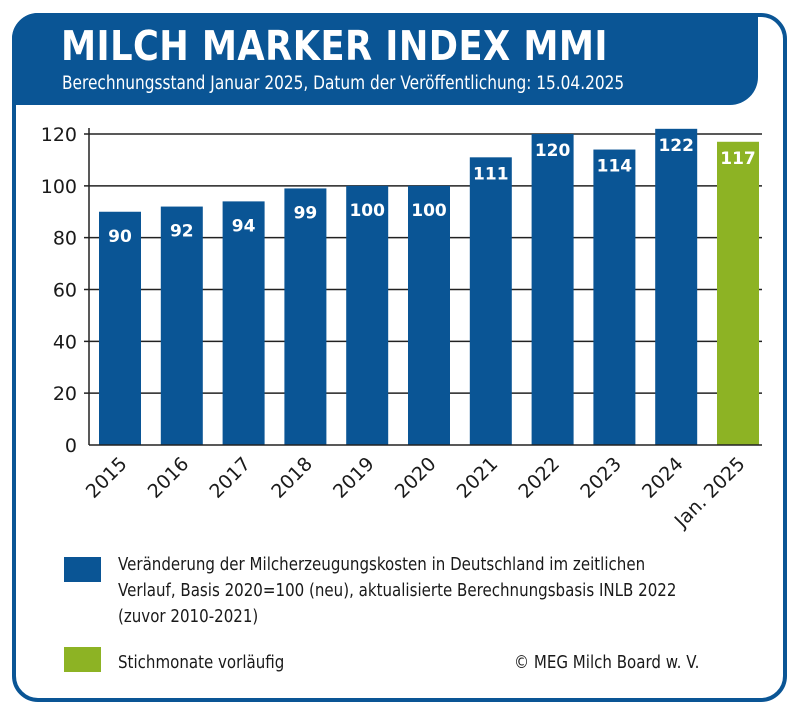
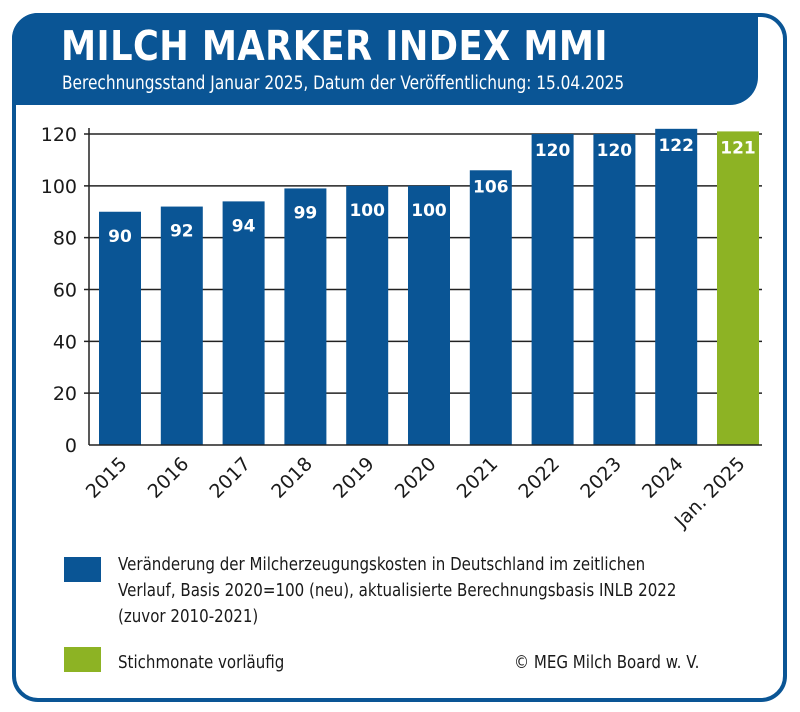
2021: 111 -> 106
2023: 114 -> 120
Jan. 2025: 117 -> 121
